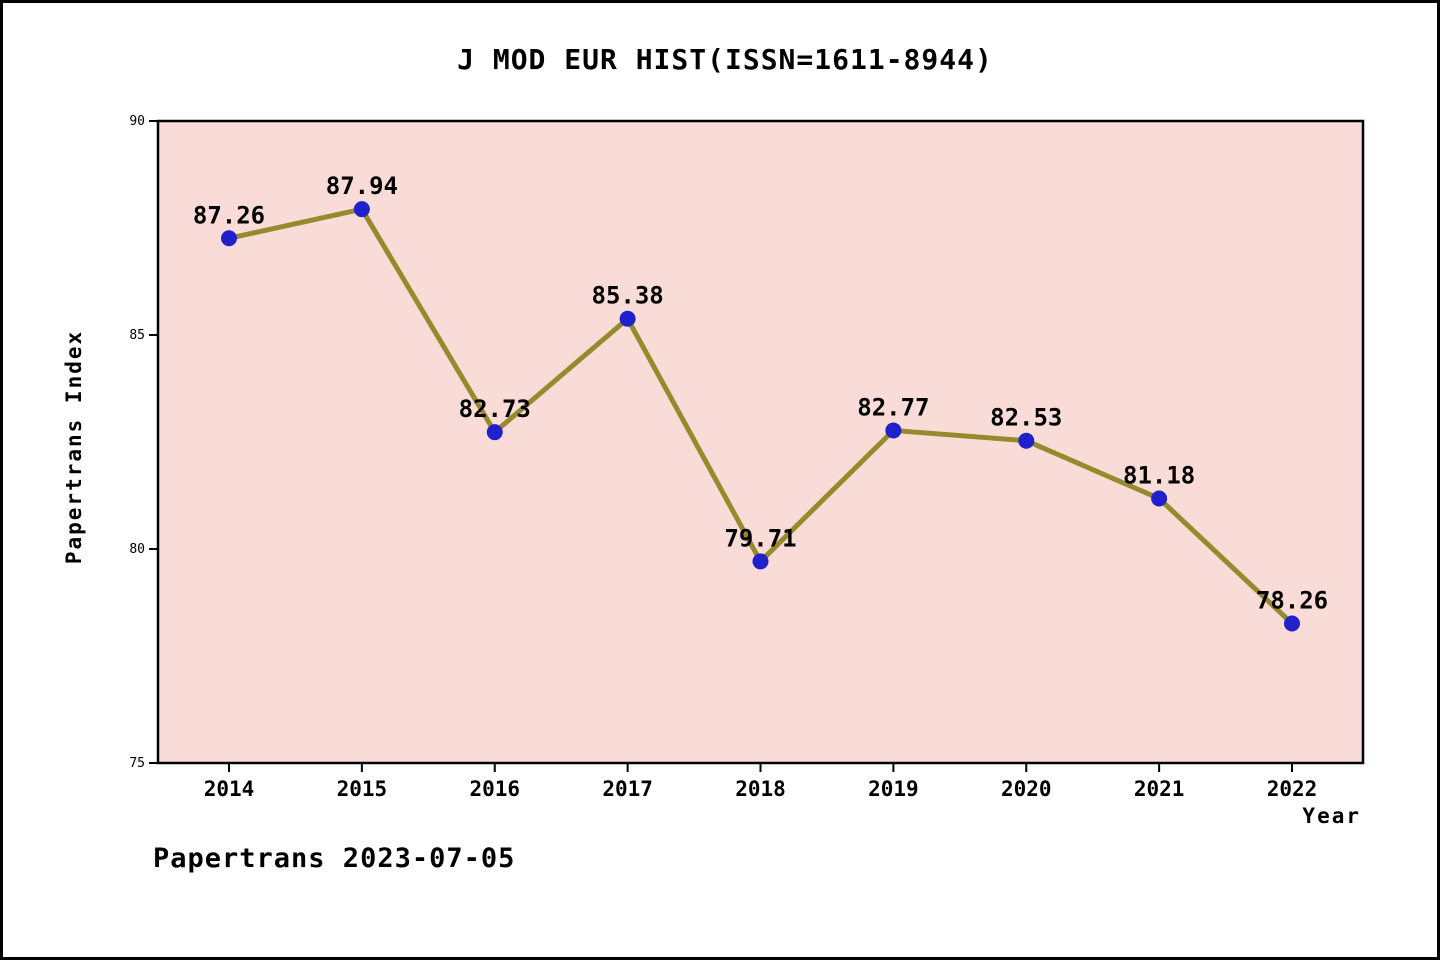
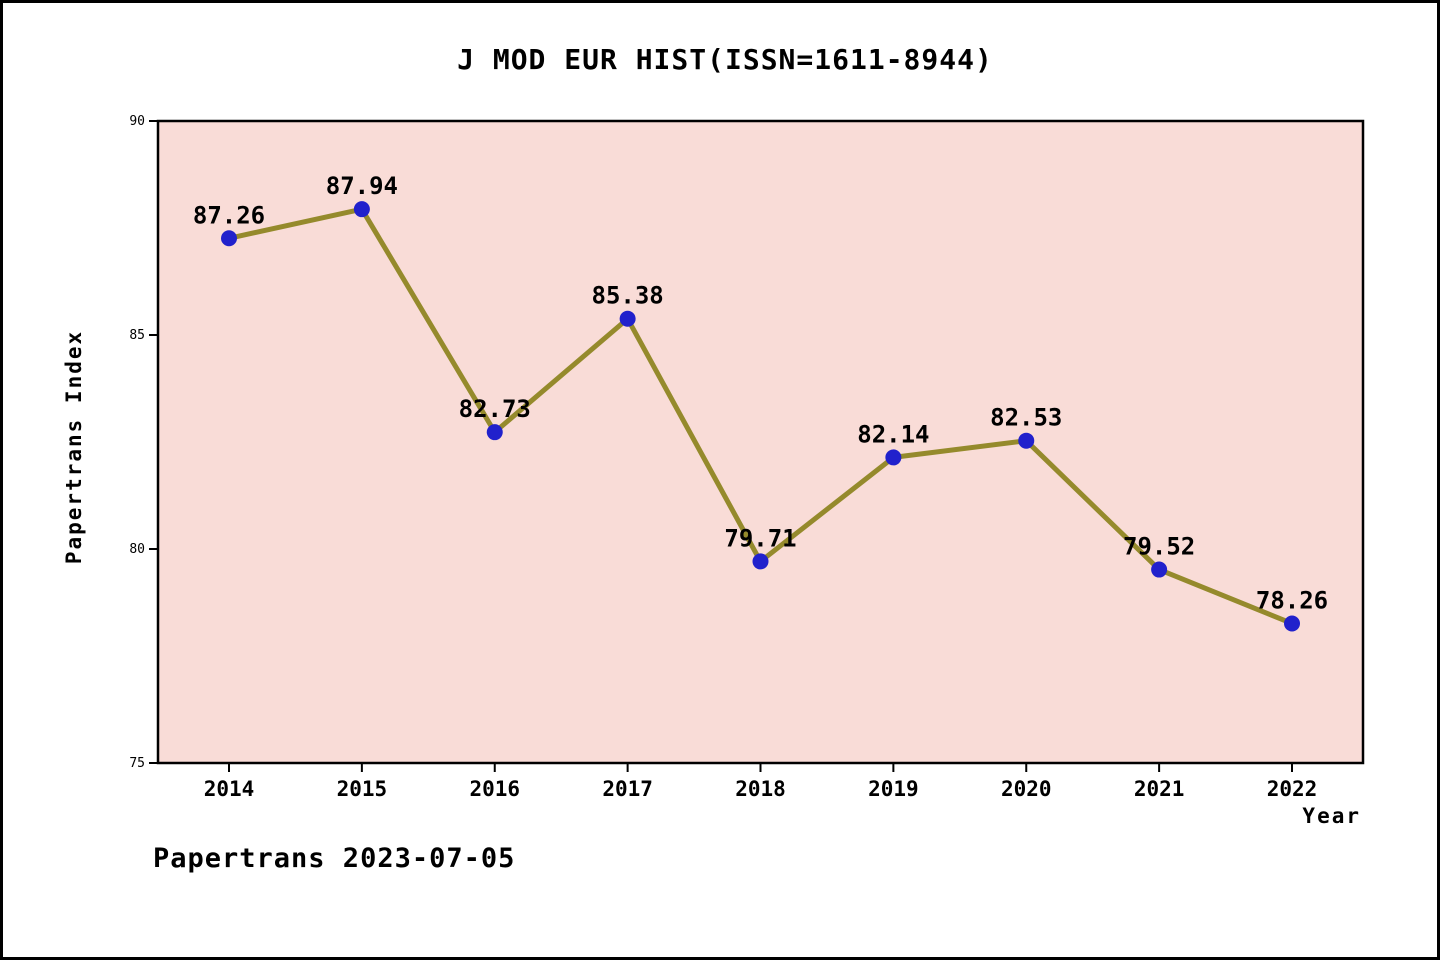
2019: 82.77 -> 82.14
2021: 81.18 -> 79.52
